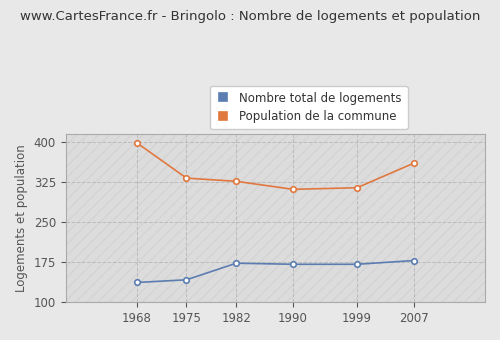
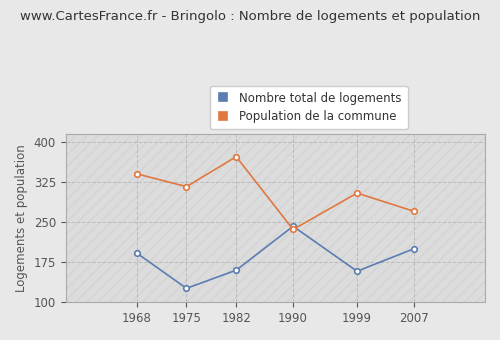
Nombre total de logements/1968: 137 -> 192
Population de la commune/1968: 398 -> 340
Nombre total de logements/1975: 142 -> 126
Population de la commune/1975: 332 -> 316
Nombre total de logements/1982: 173 -> 160
Population de la commune/1982: 326 -> 372
Nombre total de logements/1990: 171 -> 242
Population de la commune/1990: 311 -> 236
Nombre total de logements/1999: 171 -> 158
Population de la commune/1999: 314 -> 304
Nombre total de logements/2007: 178 -> 200
Population de la commune/2007: 360 -> 270
